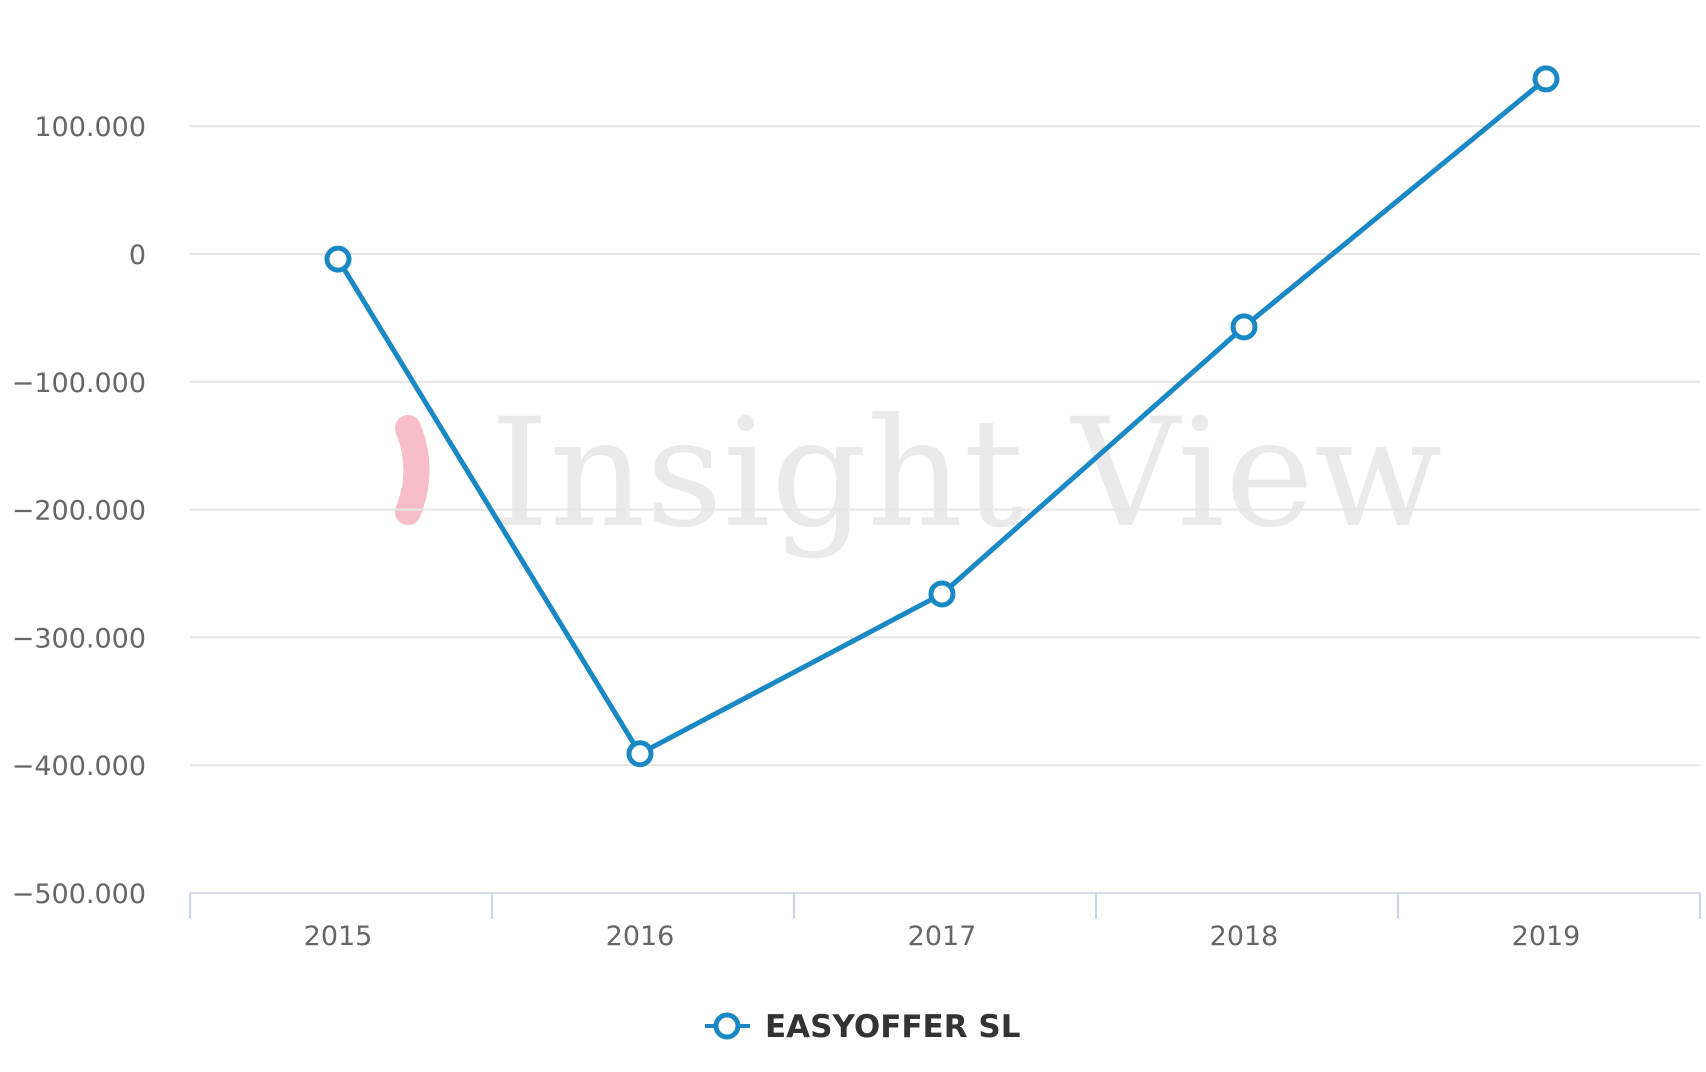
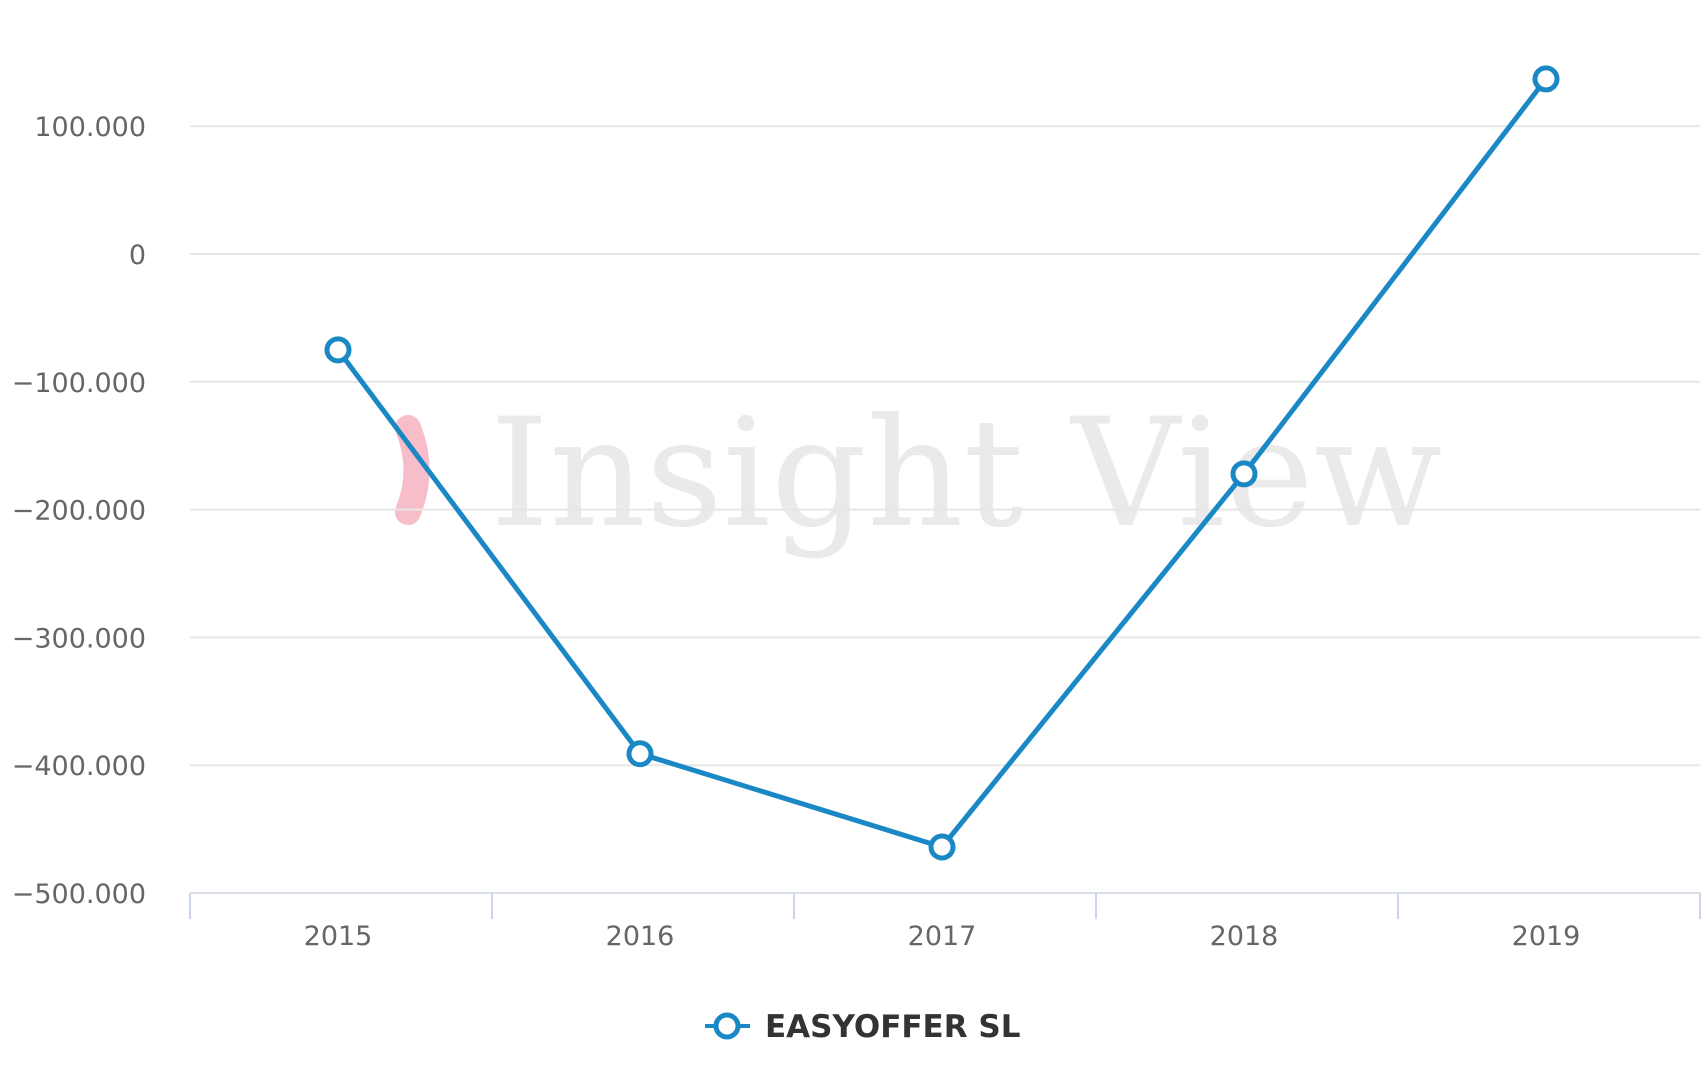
2015: -4000 -> -75000
2017: -266000 -> -464000
2018: -57000 -> -172000
